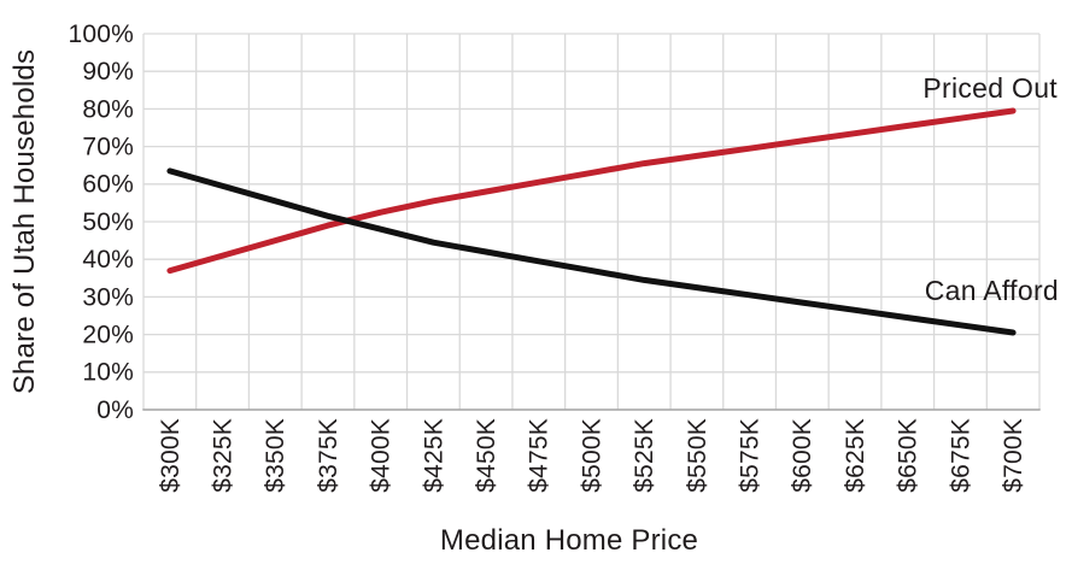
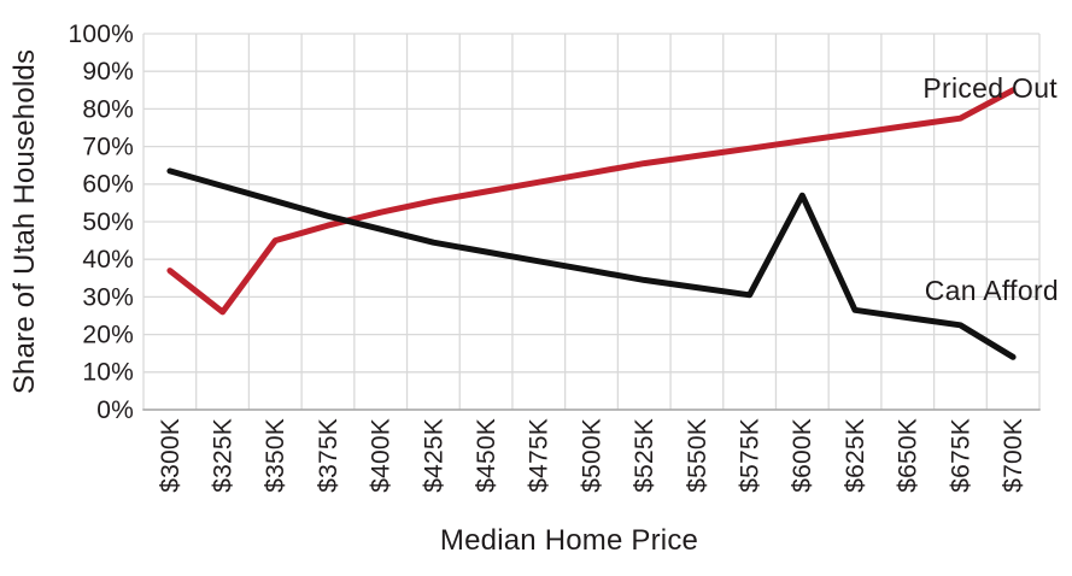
Priced Out/$325K: 41% -> 26%
Can Afford/$600K: 28% -> 57%
Priced Out/$700K: 80% -> 85%
Can Afford/$700K: 20% -> 14%
